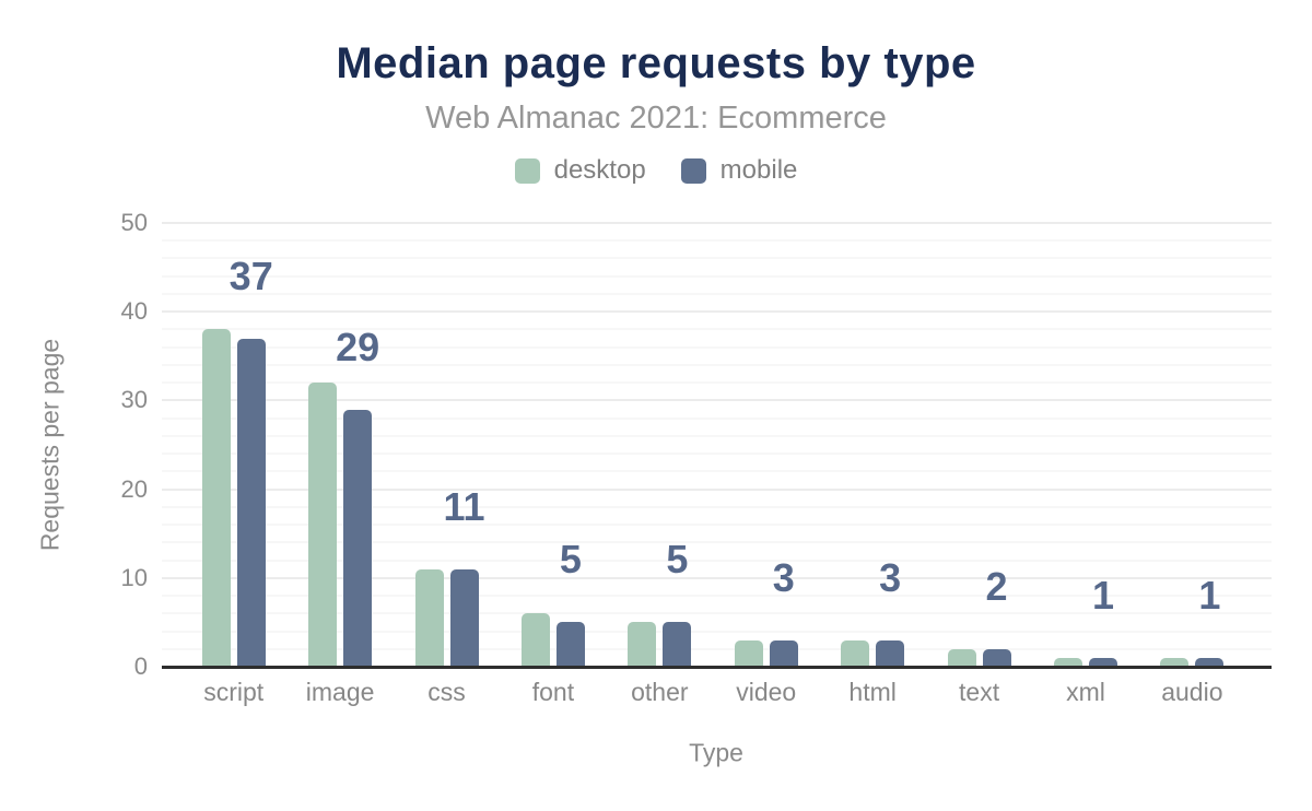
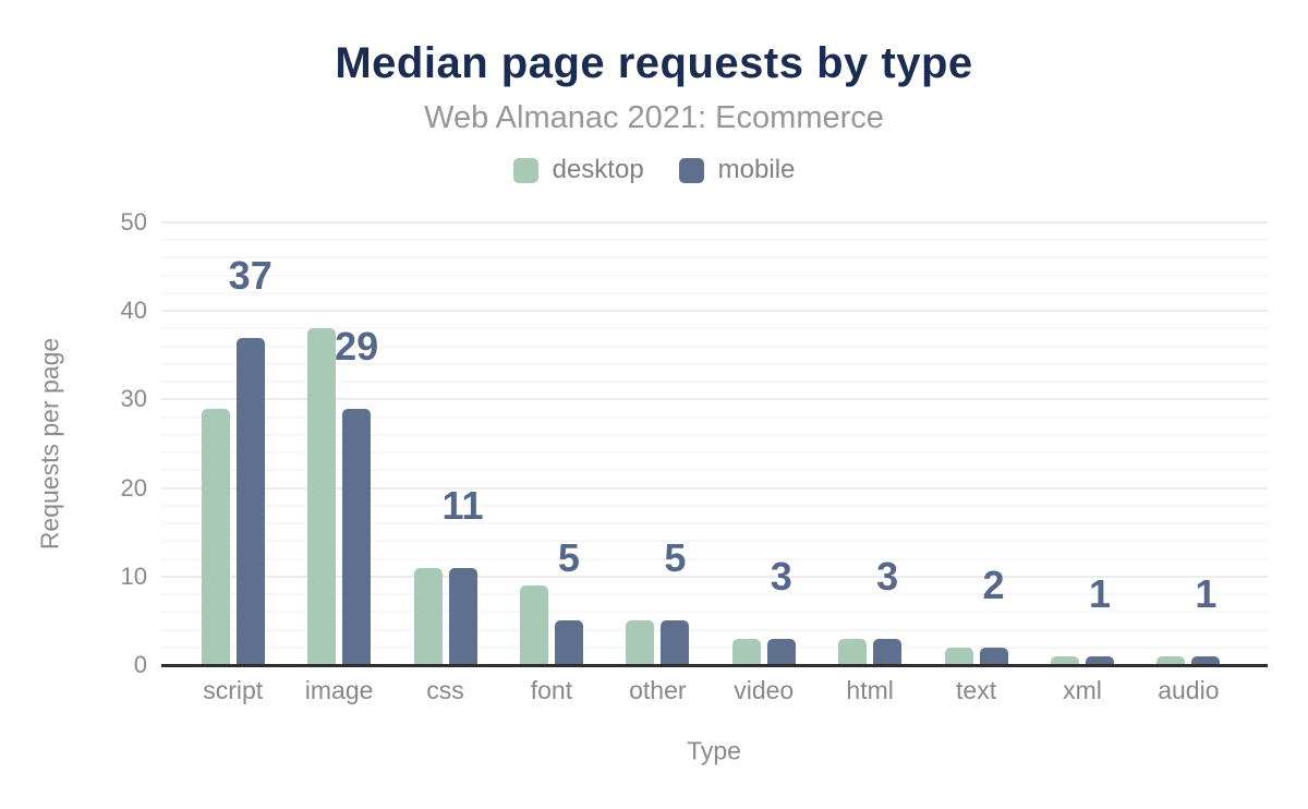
desktop/script: 38 -> 29
desktop/image: 32 -> 38
desktop/font: 6 -> 9
